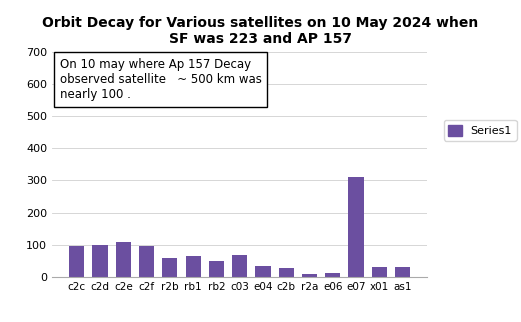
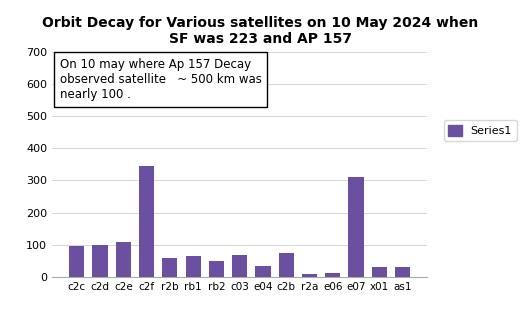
c2f: 95 -> 345
c2b: 28 -> 75
